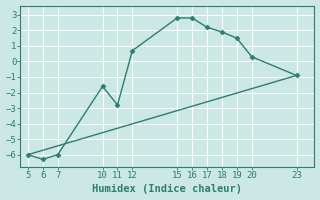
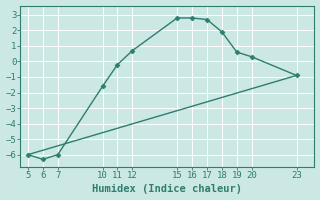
11: -2.8 -> -0.2
17: 2.2 -> 2.7
19: 1.5 -> 0.6
